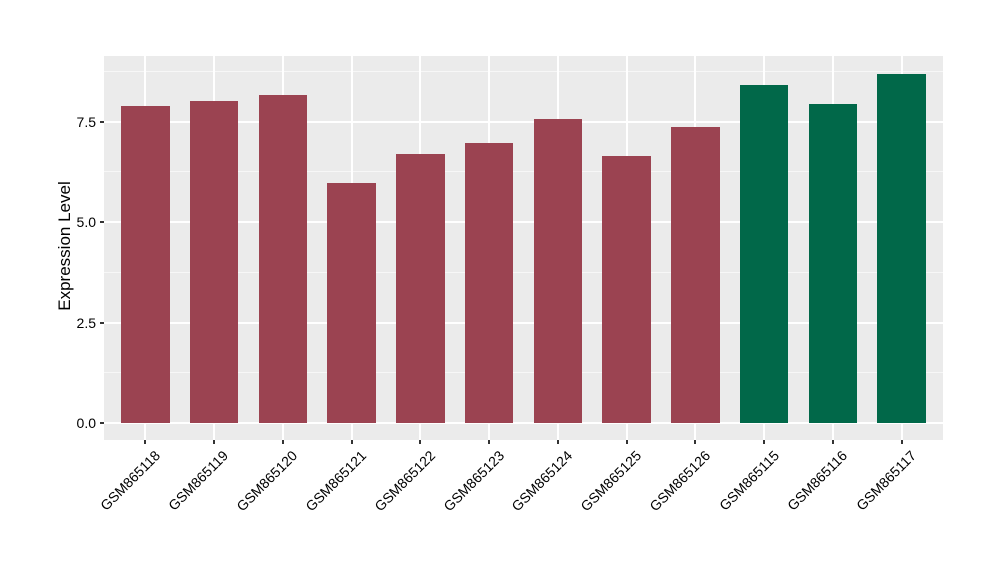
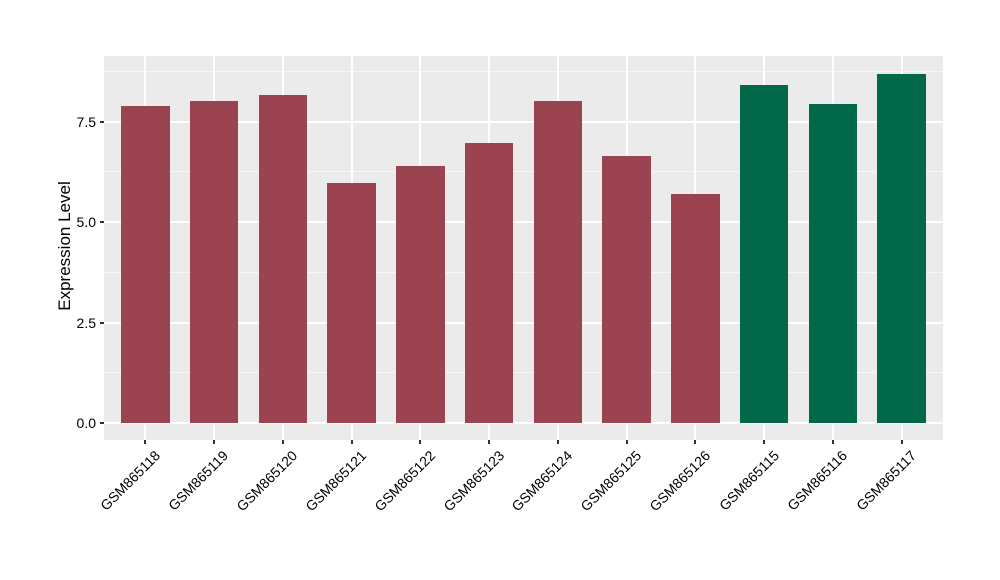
GSM865122: 6.7 -> 6.4
GSM865124: 7.6 -> 8.0
GSM865126: 7.4 -> 5.7
